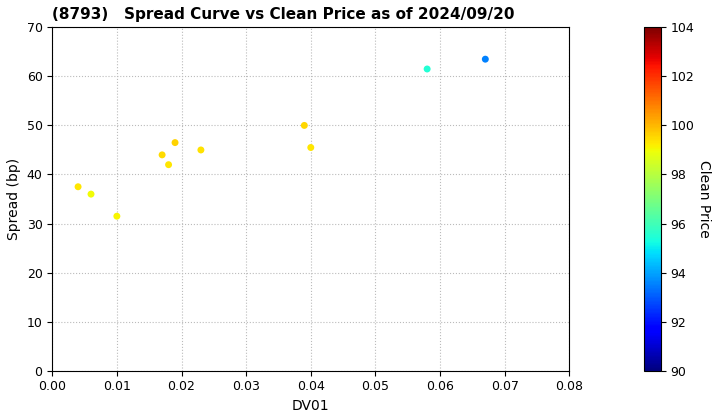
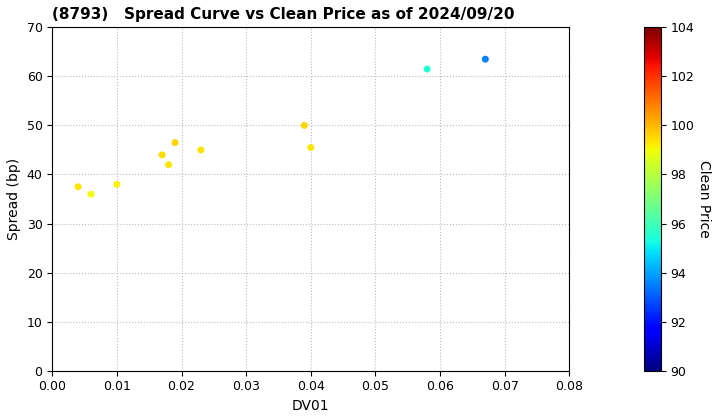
0.01: 31.5 -> 38.0
